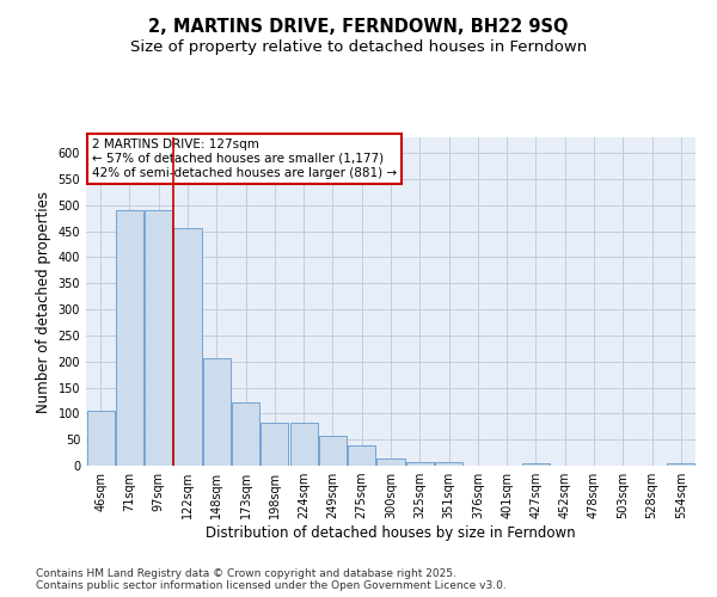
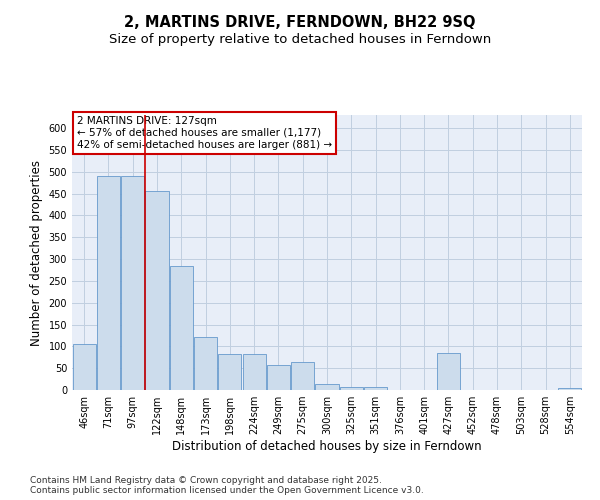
148sqm: 207 -> 285
275sqm: 38 -> 65
427sqm: 5 -> 85
